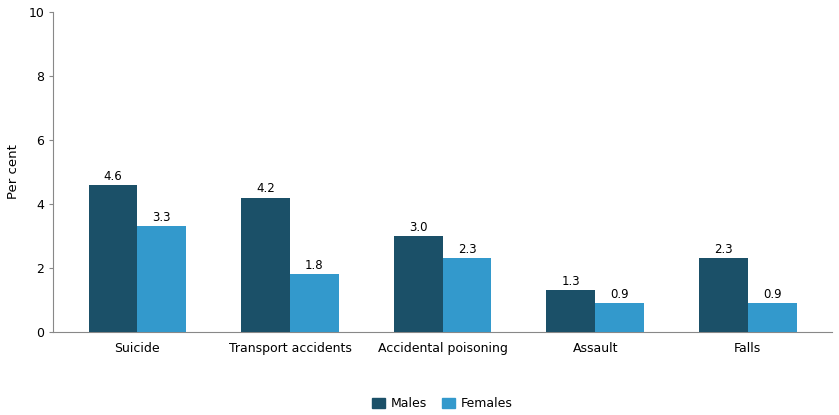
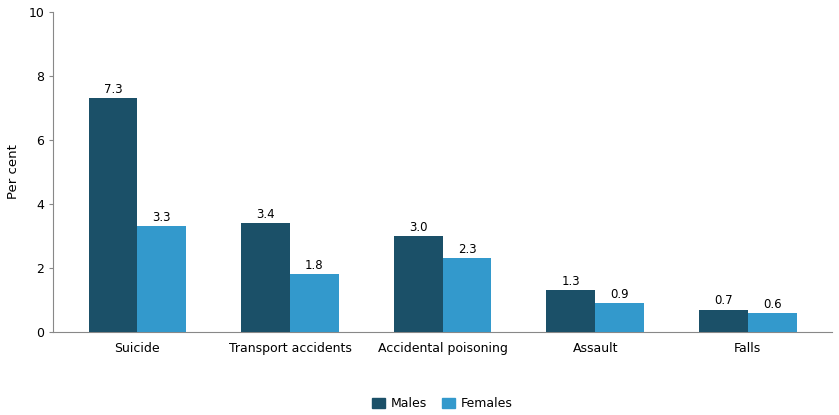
Males/Suicide: 4.6 -> 7.3
Males/Transport accidents: 4.2 -> 3.4
Males/Falls: 2.3 -> 0.7
Females/Falls: 0.9 -> 0.6
